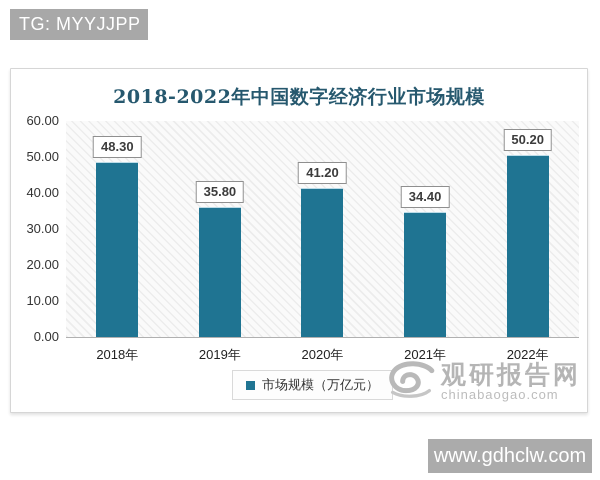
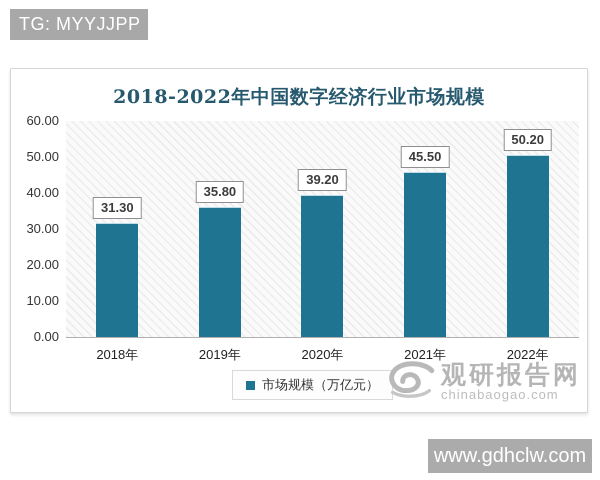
2018年: 48.30 -> 31.30
2020年: 41.20 -> 39.20
2021年: 34.40 -> 45.50
